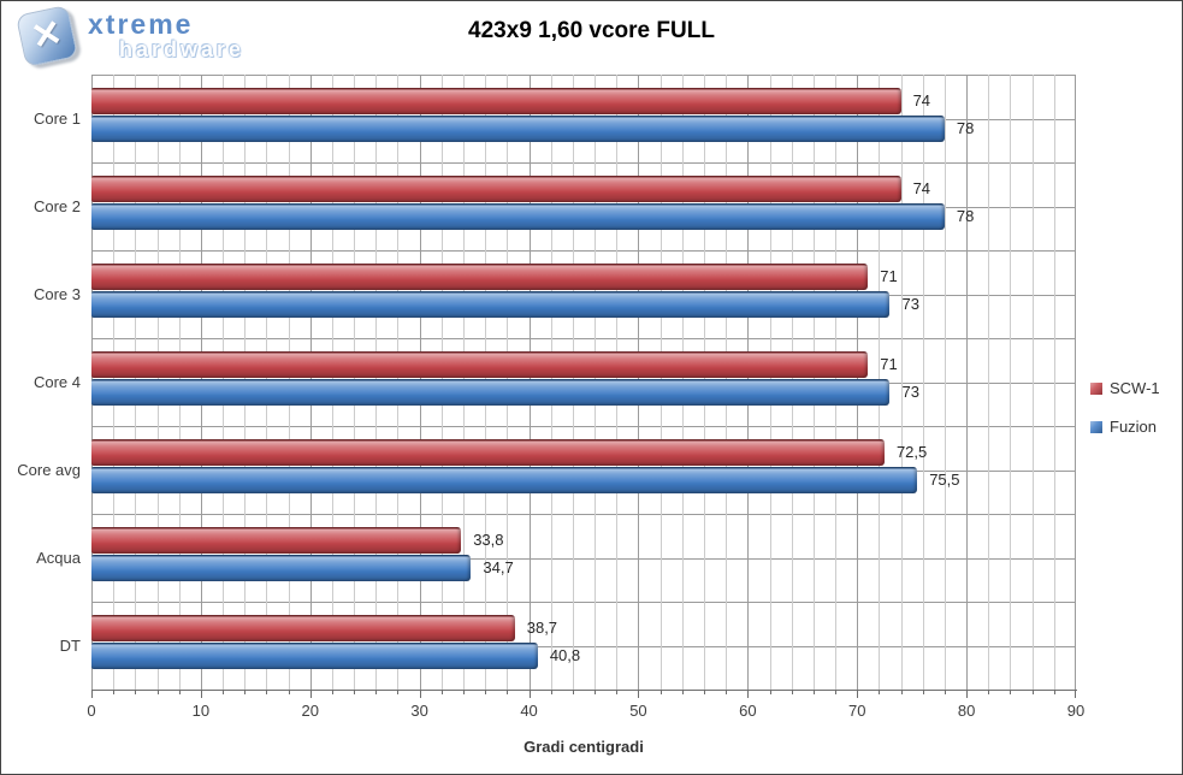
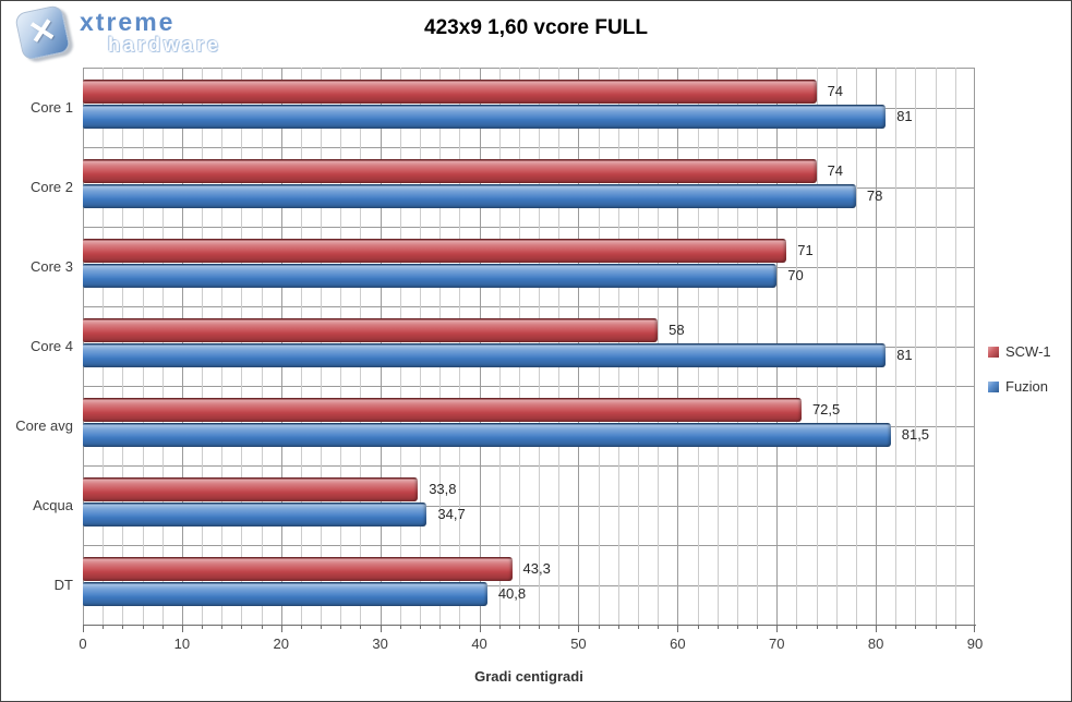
Fuzion/Core 1: 78 -> 81
Fuzion/Core 3: 73 -> 70
SCW-1/Core 4: 71 -> 58
Fuzion/Core 4: 73 -> 81
Fuzion/Core avg: 75,5 -> 81,5
SCW-1/DT: 38,7 -> 43,3
